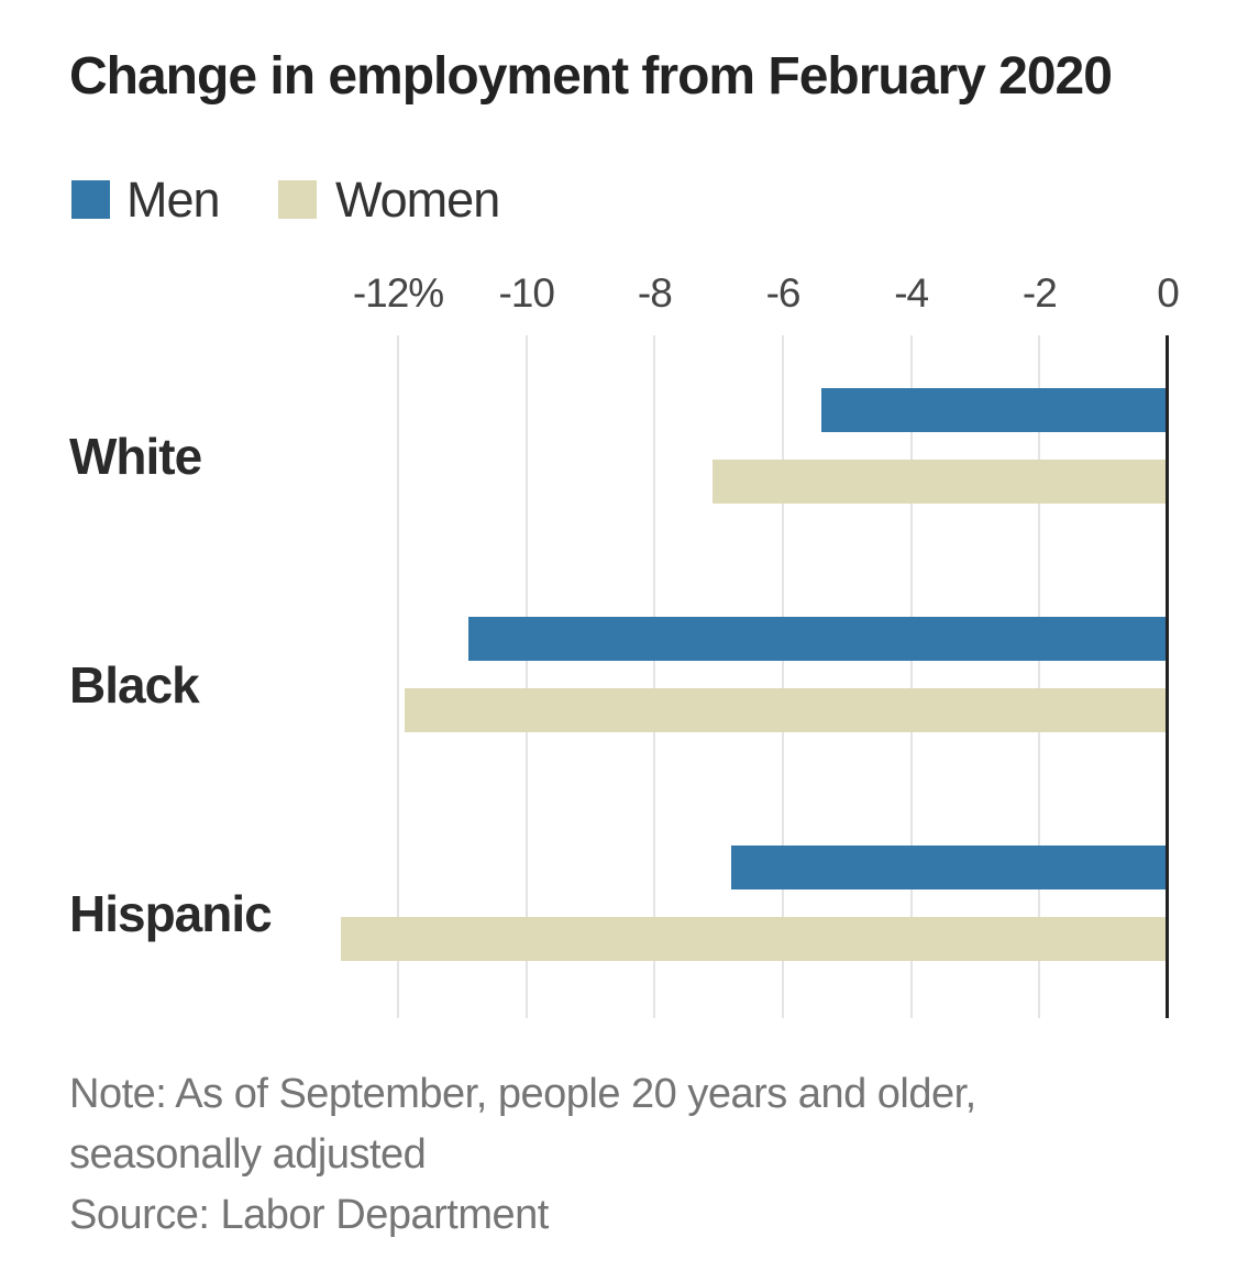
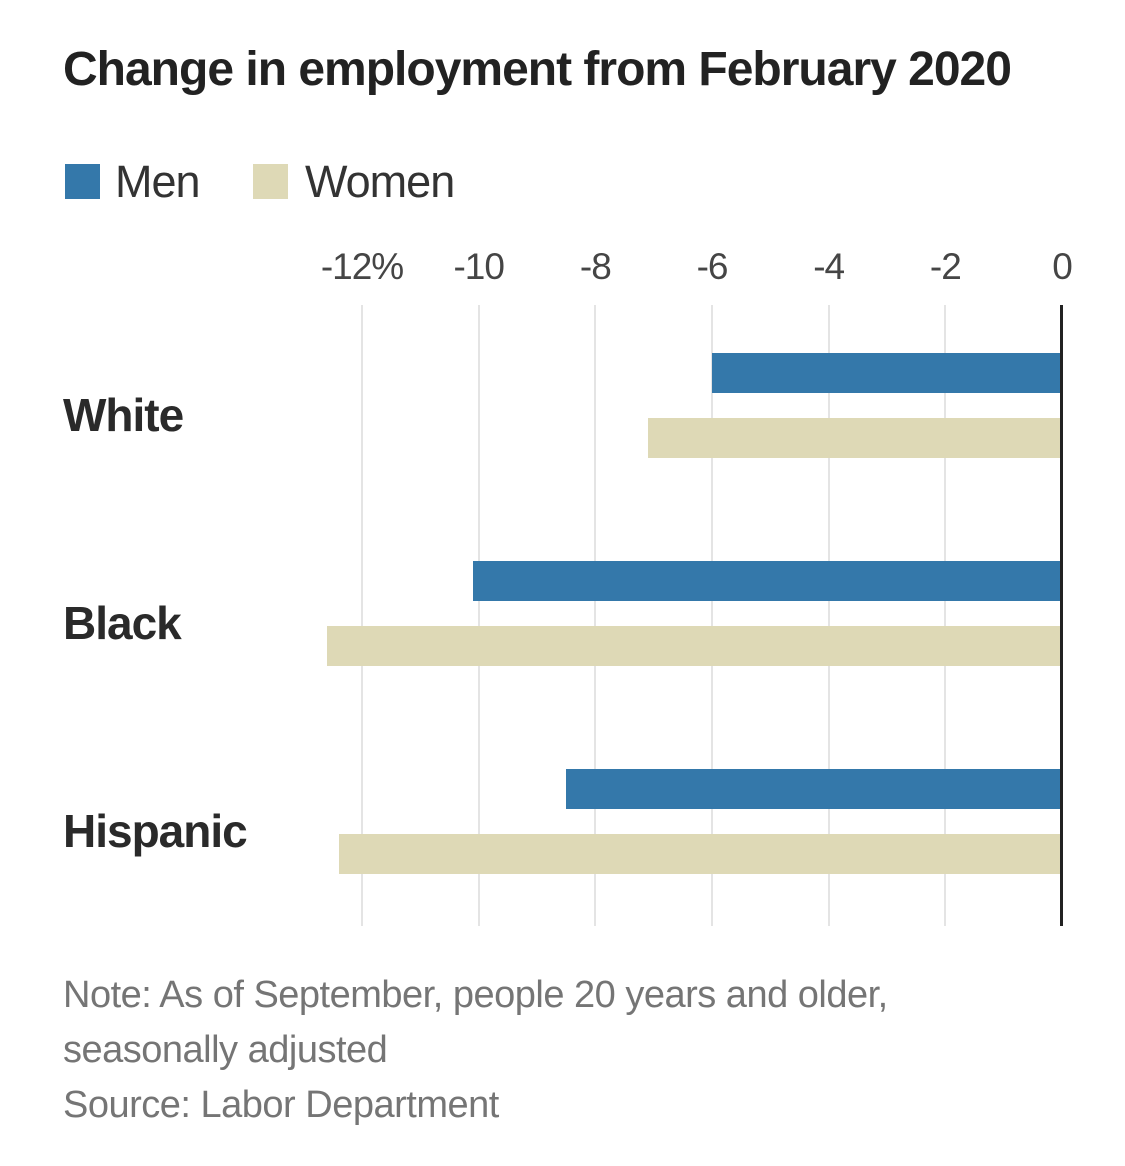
Men/White: -5.4 -> -6.0
Men/Black: -10.9 -> -10.1
Women/Black: -11.9 -> -12.6
Men/Hispanic: -6.8 -> -8.5
Women/Hispanic: -12.9 -> -12.4
